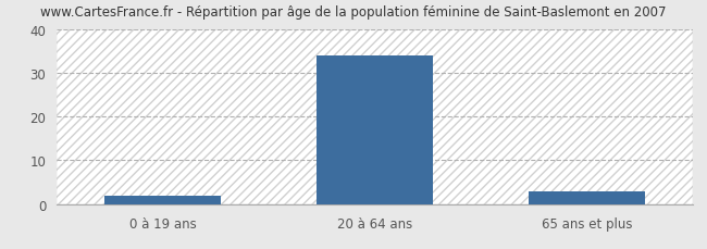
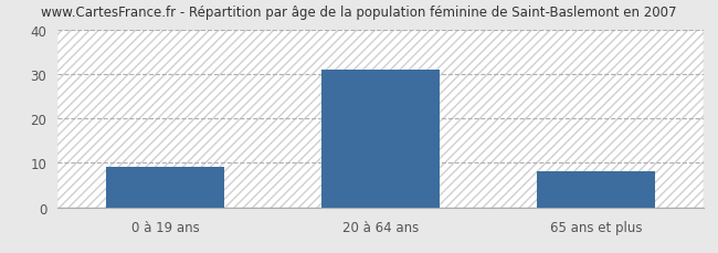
0 à 19 ans: 2 -> 9
20 à 64 ans: 34 -> 31
65 ans et plus: 3 -> 8
